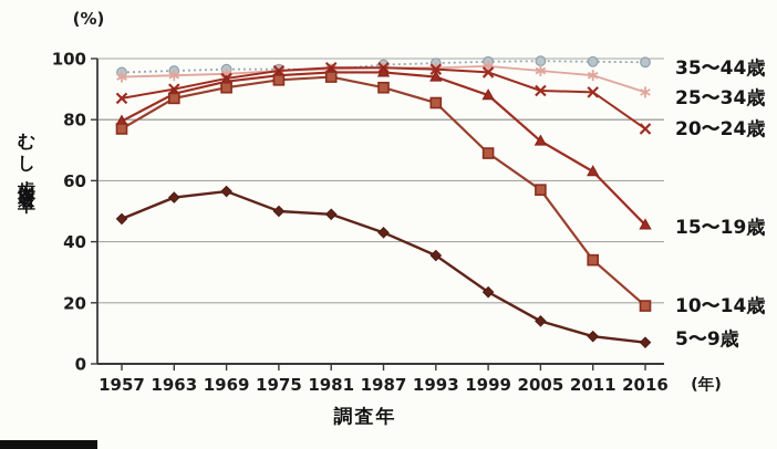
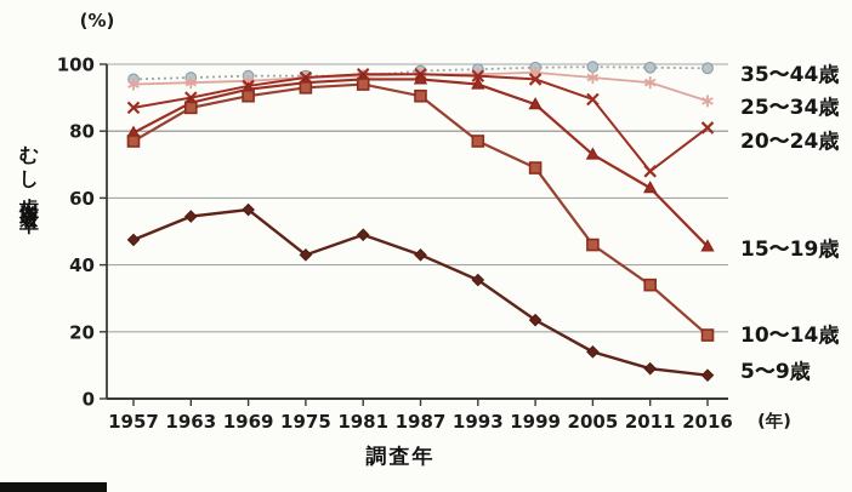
5〜9歳/1975: 50 -> 43
10〜14歳/1993: 86 -> 77
10〜14歳/2005: 57 -> 46
20〜24歳/2011: 89 -> 68
20〜24歳/2016: 77 -> 81
